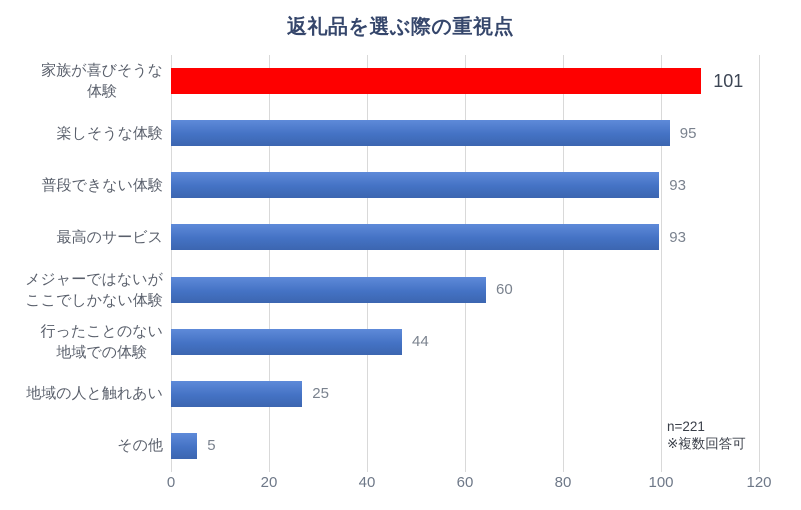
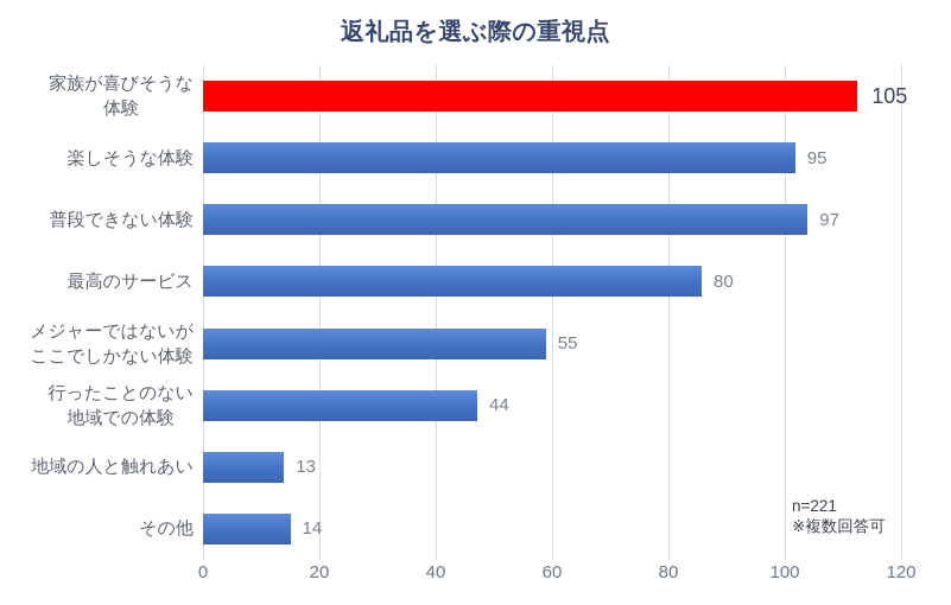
家族が喜びそうな 体験: 101 -> 105
普段できない体験: 93 -> 97
最高のサービス: 93 -> 80
メジャーではないが ここでしかない体験: 60 -> 55
地域の人と触れあい: 25 -> 13
その他: 5 -> 14
